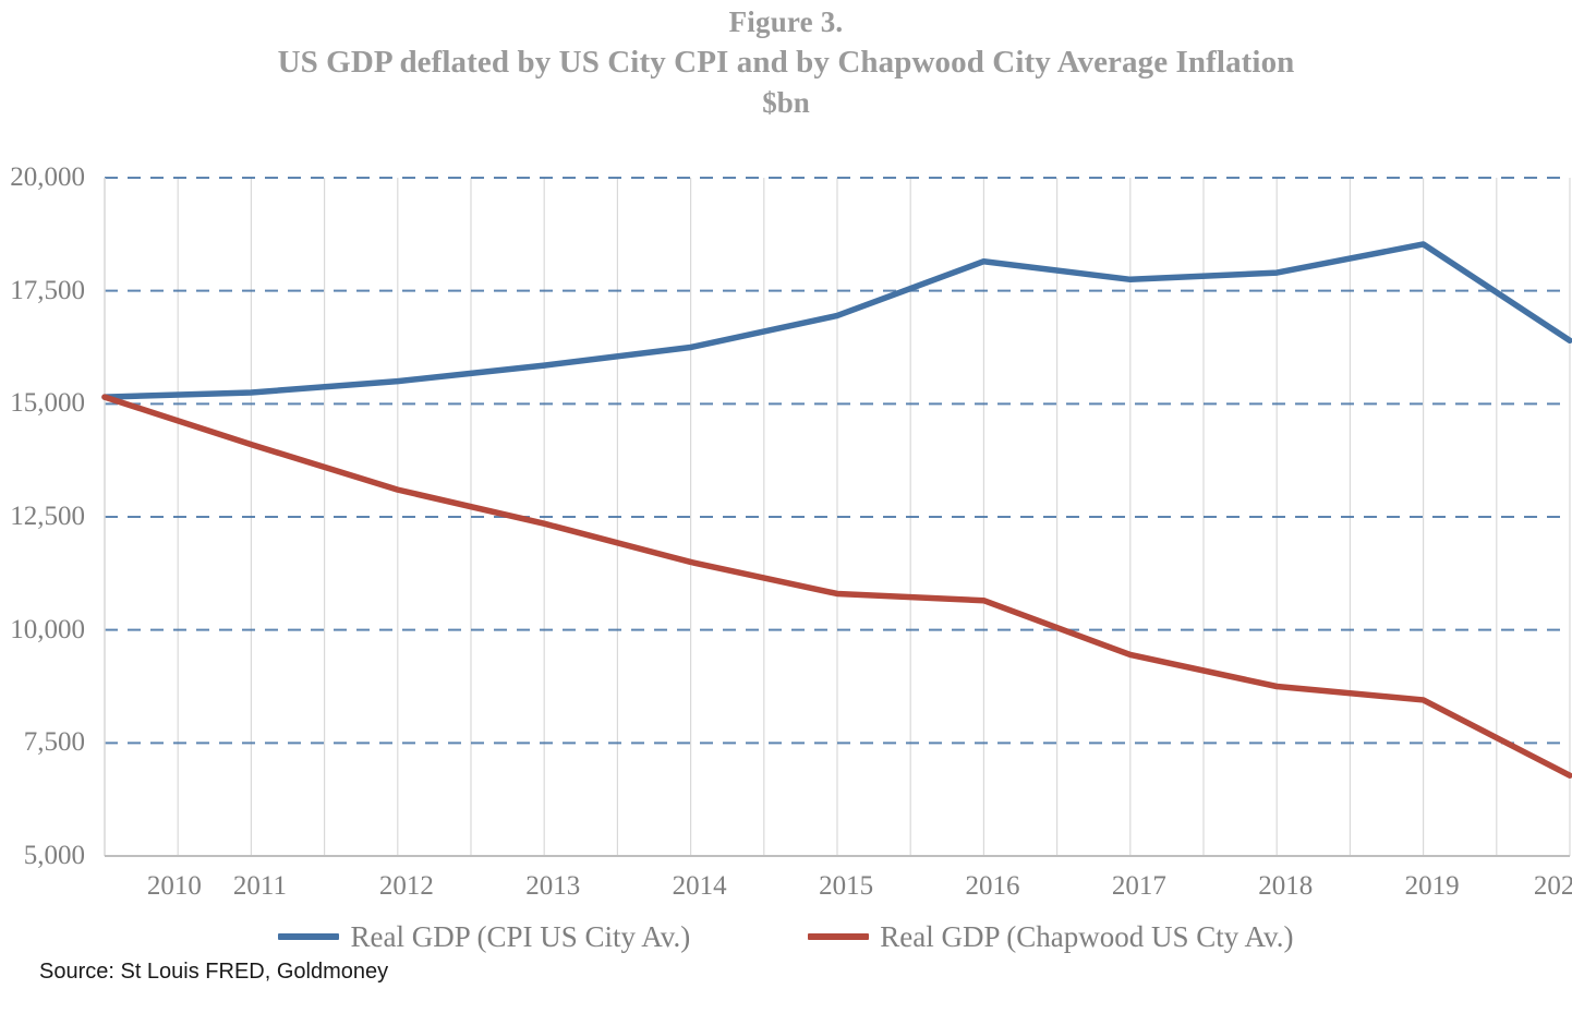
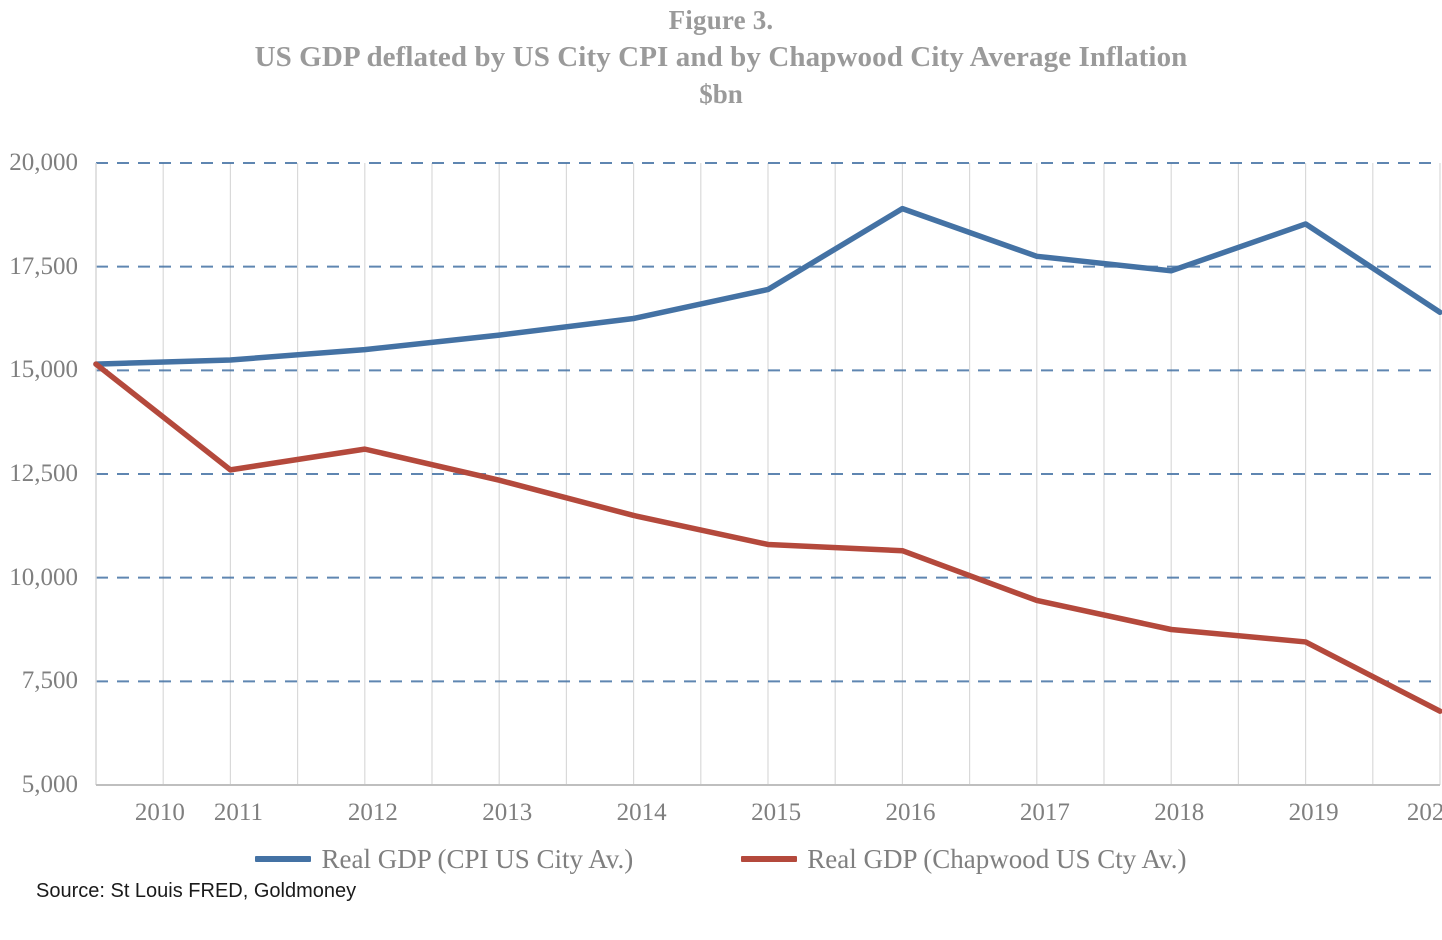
Real GDP (Chapwood US Cty Av.)/2011: 14100 -> 12600
Real GDP (CPI US City Av.)/2016: 18200 -> 18900
Real GDP (CPI US City Av.)/2018: 17900 -> 17400
